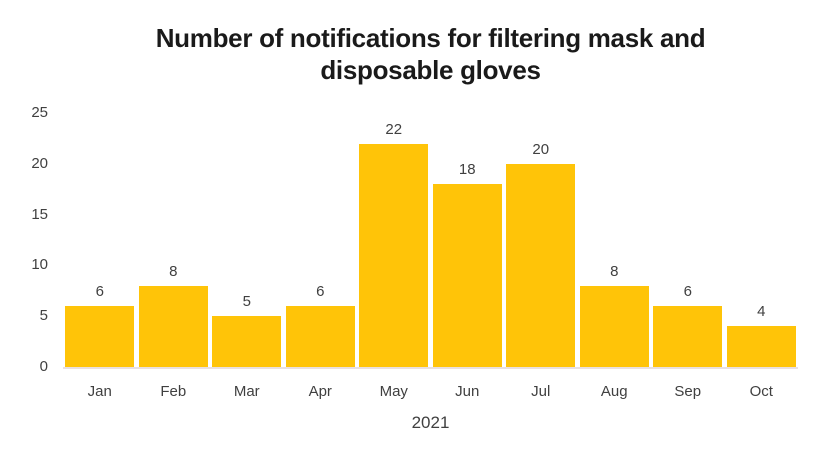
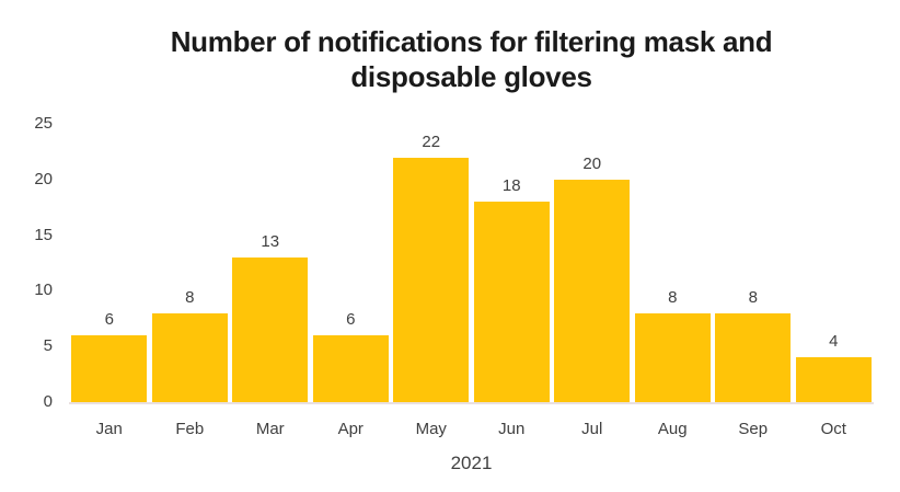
Mar: 5 -> 13
Sep: 6 -> 8
